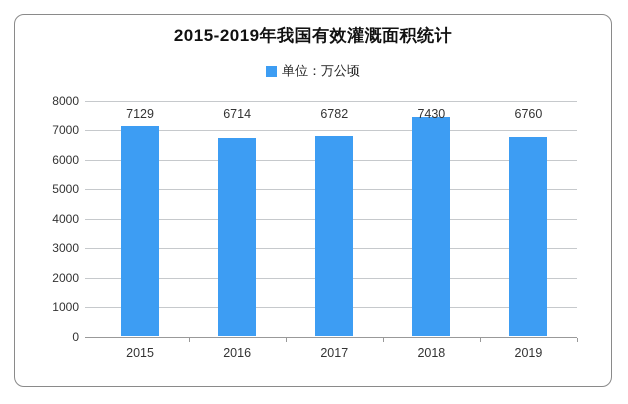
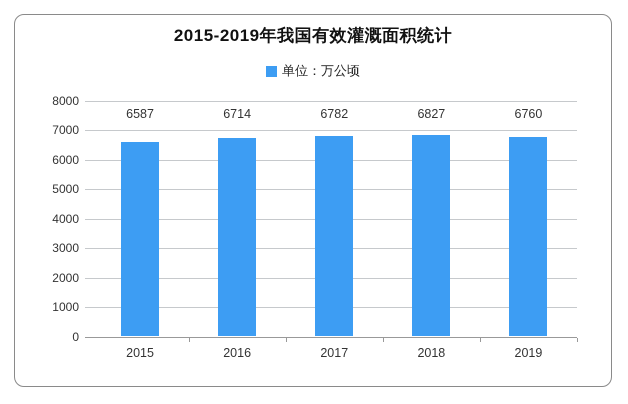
2015: 7129 -> 6587
2018: 7430 -> 6827
